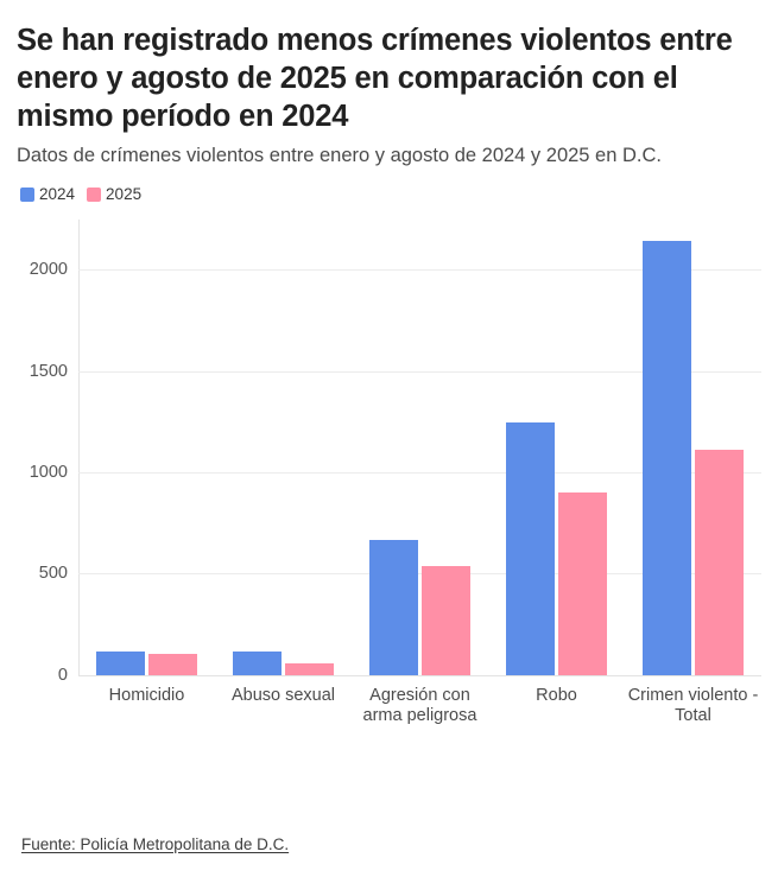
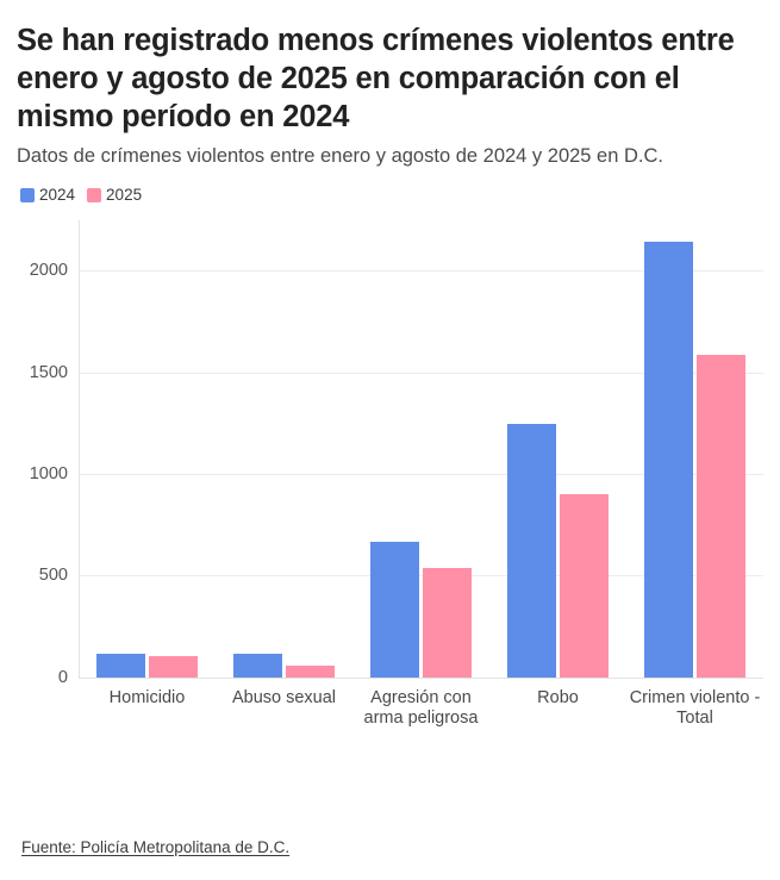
2025/Crimen violento - Total: 1110 -> 1580
